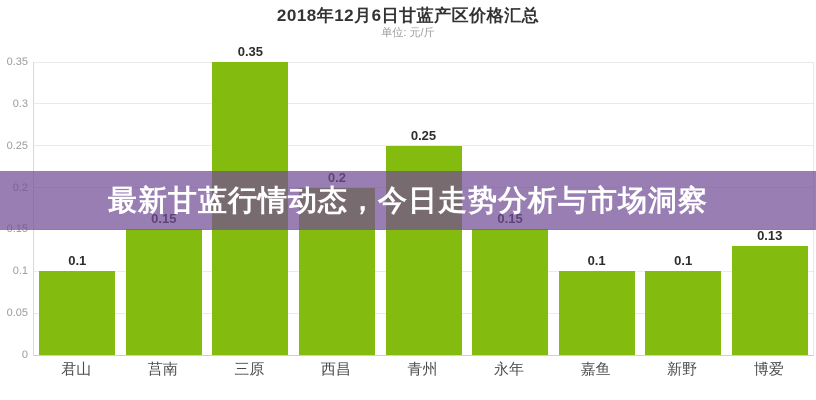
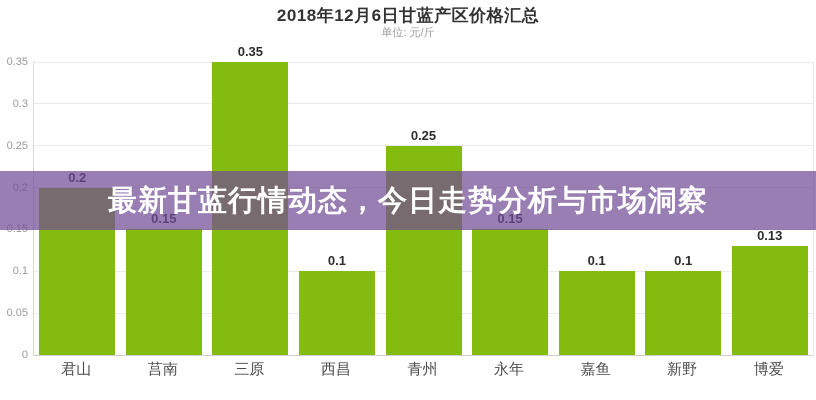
君山: 0.1 -> 0.2
西昌: 0.2 -> 0.1
